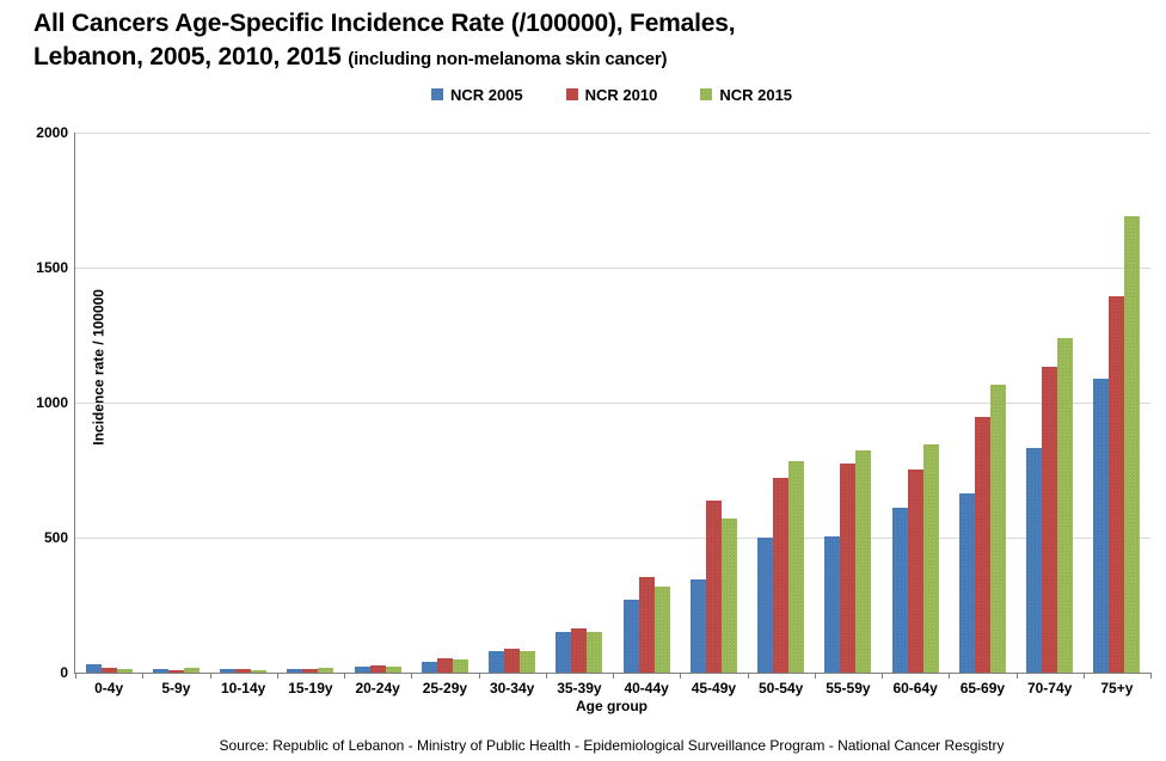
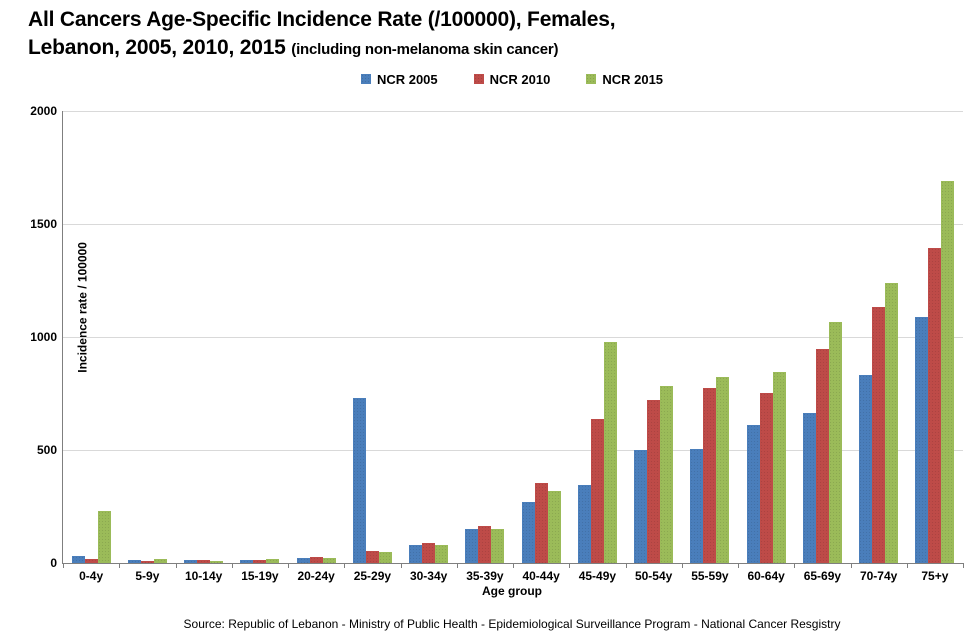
NCR 2015/0-4y: 20 -> 230
NCR 2005/25-29y: 40 -> 730
NCR 2015/45-49y: 570 -> 980
